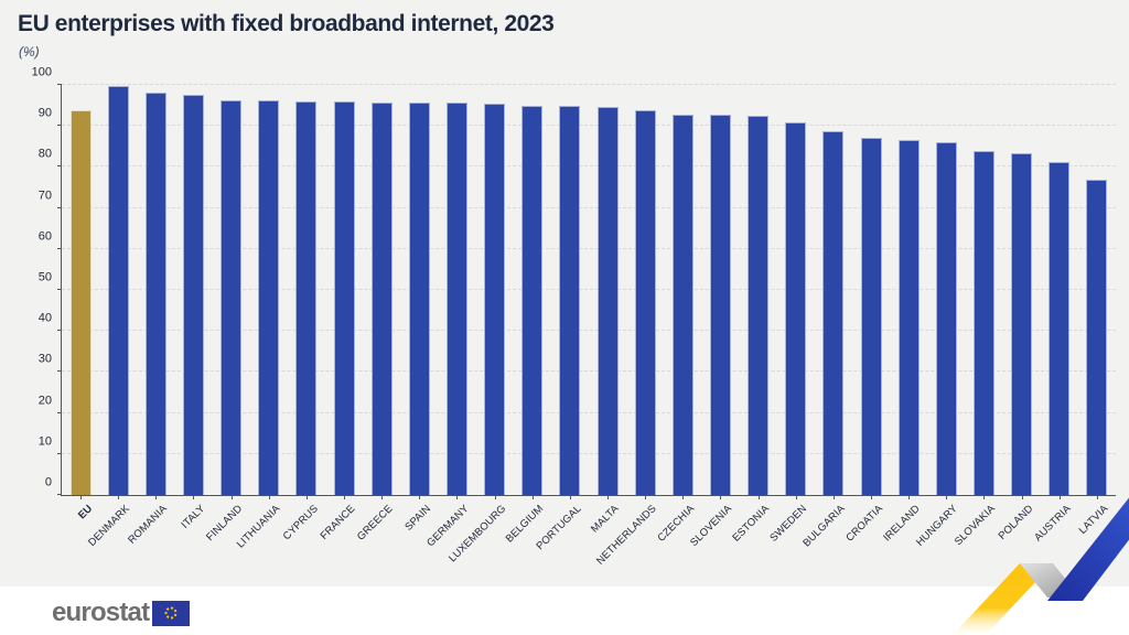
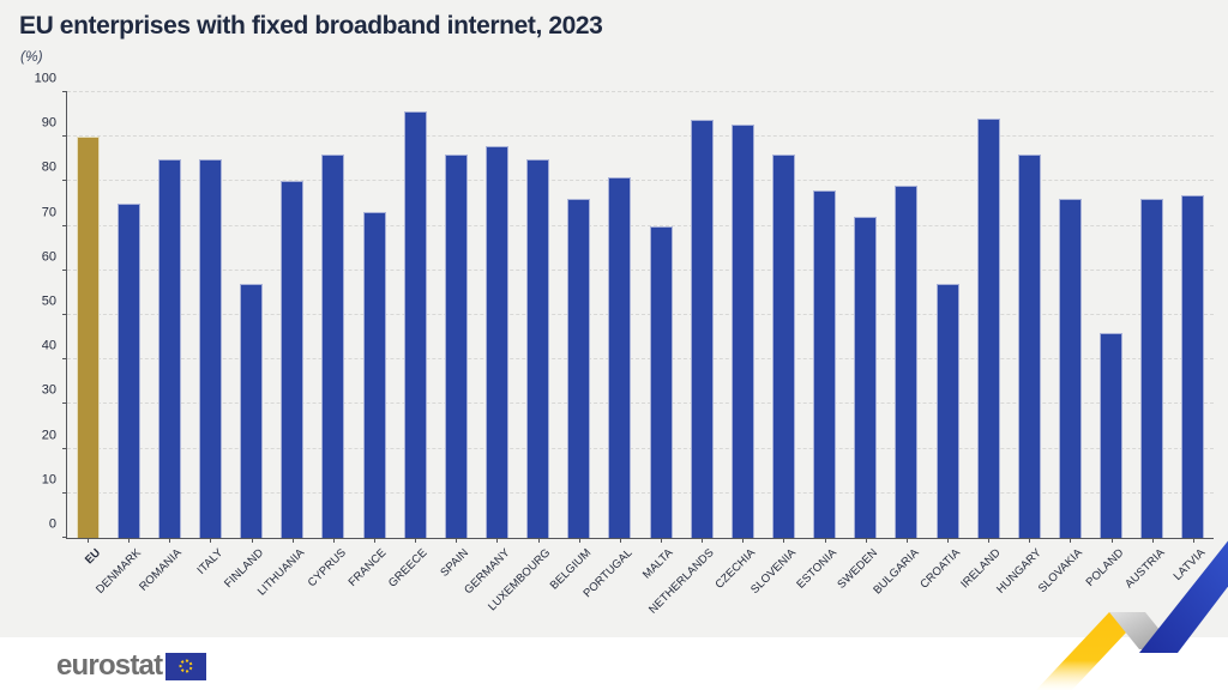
EU: 94 -> 90
DENMARK: 100 -> 75
ROMANIA: 98 -> 85
ITALY: 98 -> 85
FINLAND: 96 -> 57
LITHUANIA: 96 -> 80
CYPRUS: 96 -> 86
FRANCE: 96 -> 73
SPAIN: 96 -> 86
GERMANY: 96 -> 88
LUXEMBOURG: 95 -> 85
BELGIUM: 95 -> 76
PORTUGAL: 95 -> 81
MALTA: 94 -> 70
SLOVENIA: 93 -> 86
ESTONIA: 93 -> 78
SWEDEN: 91 -> 72
BULGARIA: 89 -> 79
CROATIA: 87 -> 57
IRELAND: 87 -> 94
SLOVAKIA: 84 -> 76
POLAND: 83 -> 46
AUSTRIA: 81 -> 76
